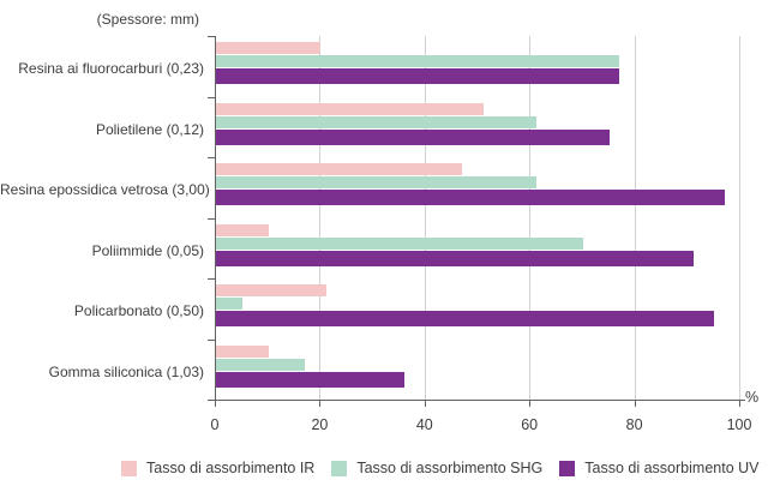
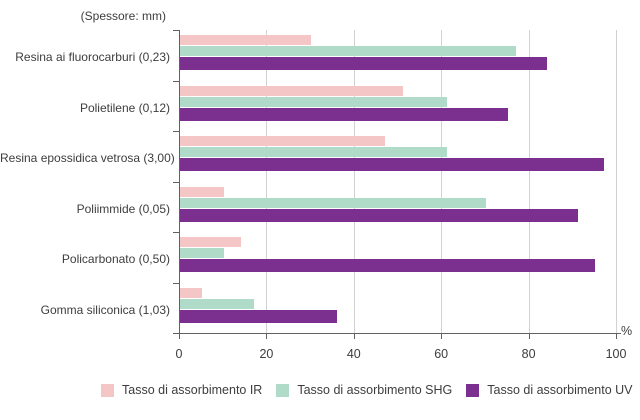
Tasso di assorbimento IR/Resina ai fluorocarburi (0,23): 20 -> 30
Tasso di assorbimento UV/Resina ai fluorocarburi (0,23): 77 -> 84
Tasso di assorbimento IR/Policarbonato (0,50): 21 -> 14
Tasso di assorbimento SHG/Policarbonato (0,50): 5 -> 10
Tasso di assorbimento IR/Gomma siliconica (1,03): 10 -> 5
